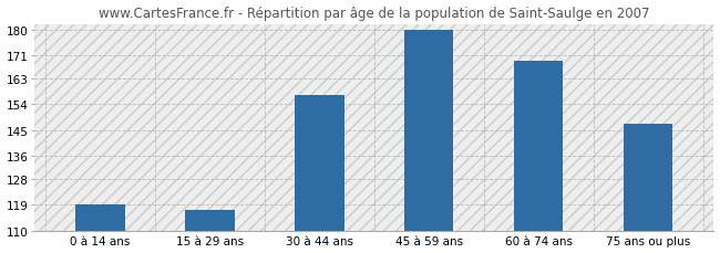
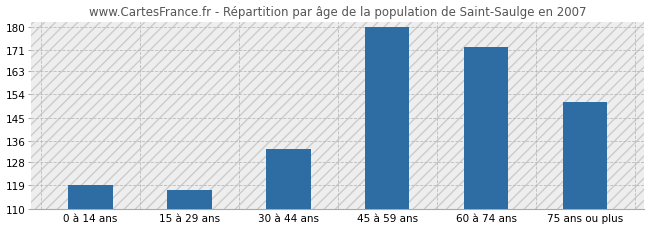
30 à 44 ans: 157 -> 133
60 à 74 ans: 169 -> 172
75 ans ou plus: 147 -> 151
